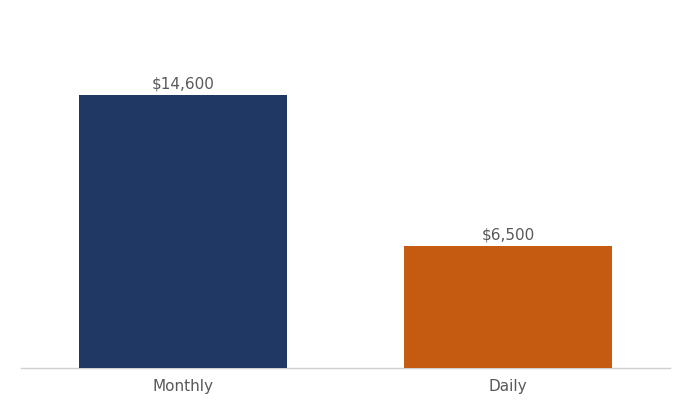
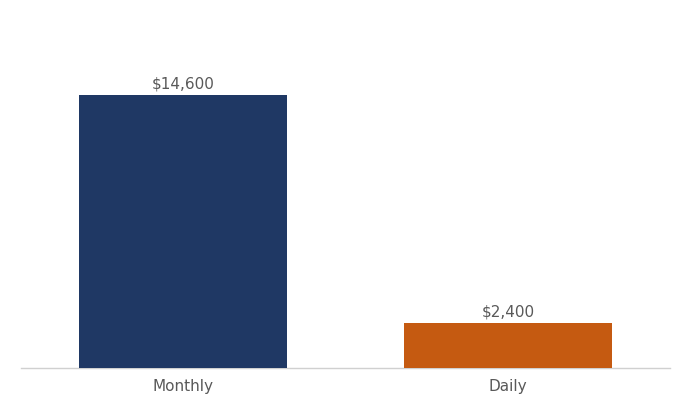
Daily: $6,500 -> $2,400
